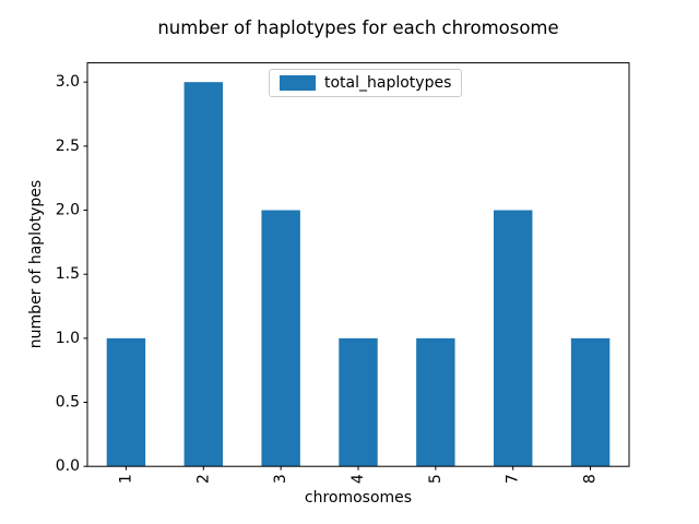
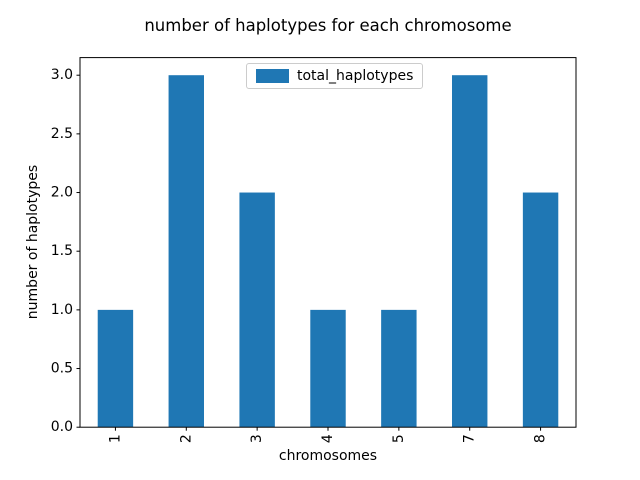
7: 2 -> 3
8: 1 -> 2
